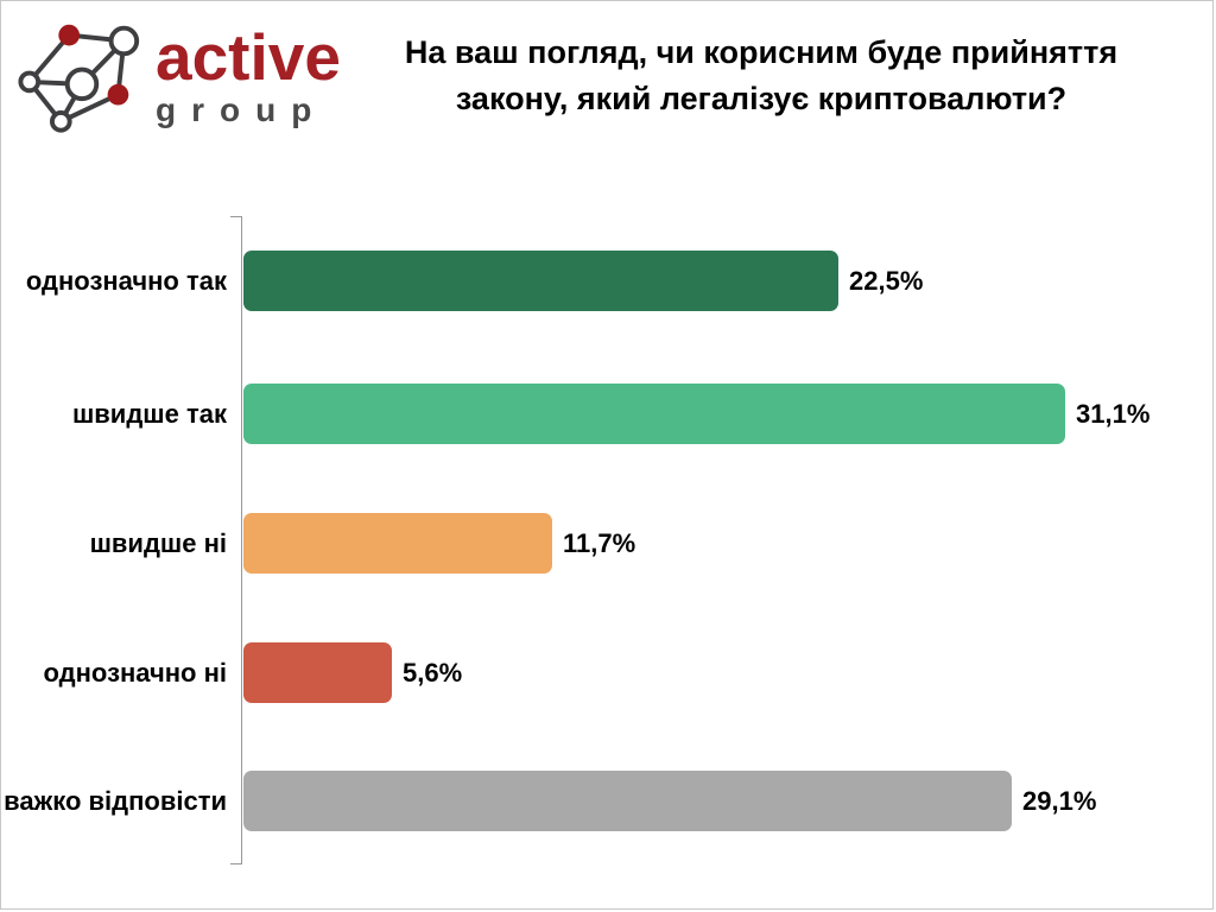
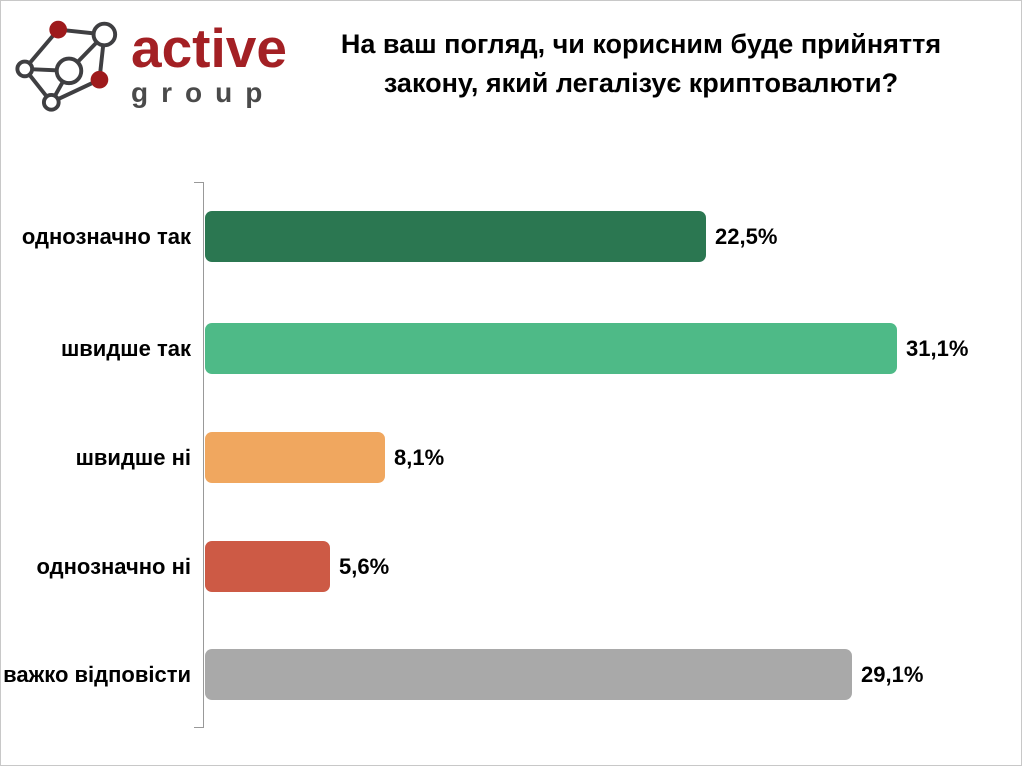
швидше ні: 11,7% -> 8,1%
